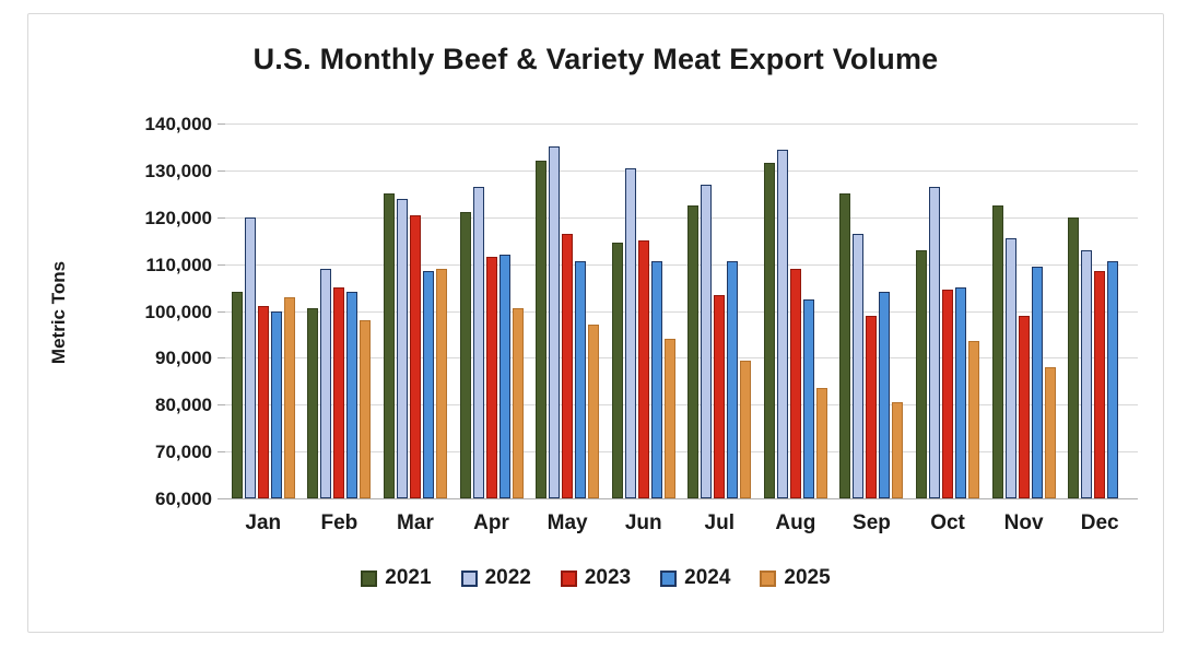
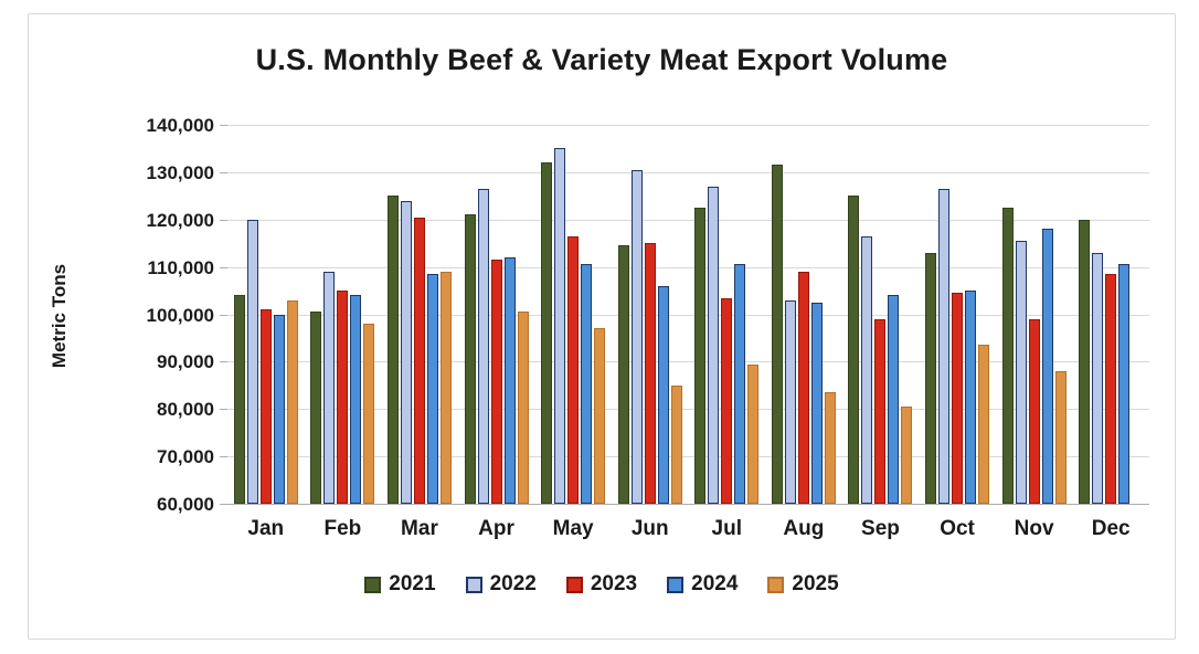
2024/Jun: 110000 -> 106000
2025/Jun: 94000 -> 85000
2022/Aug: 134000 -> 103000
2024/Nov: 110000 -> 118000
